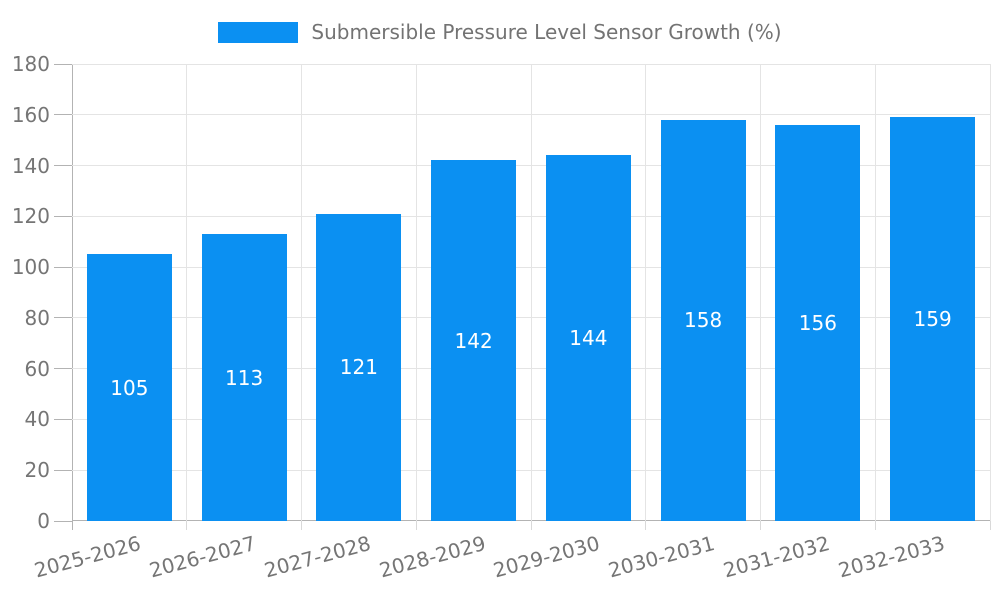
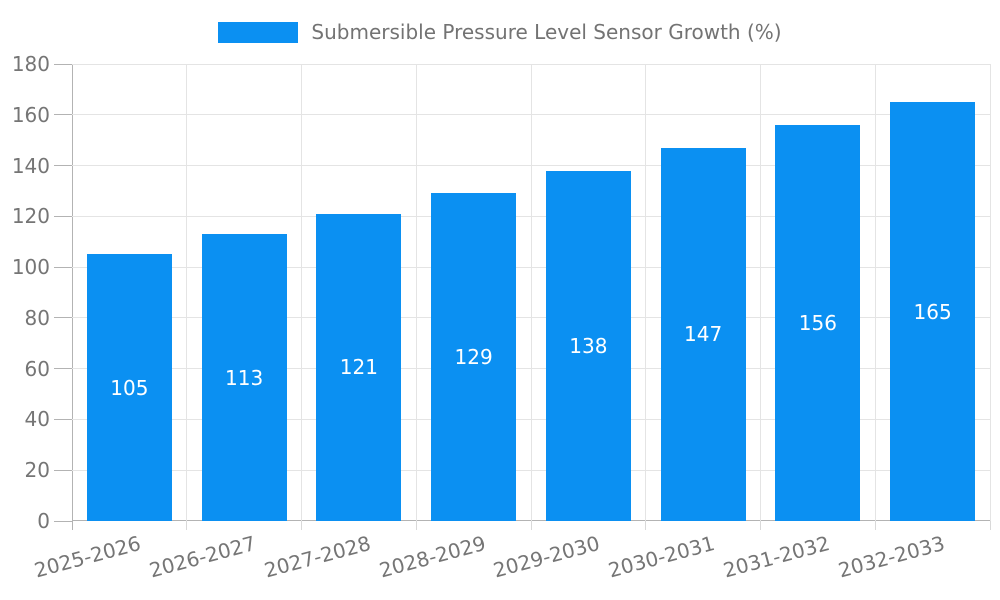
2028-2029: 142 -> 129
2029-2030: 144 -> 138
2030-2031: 158 -> 147
2032-2033: 159 -> 165
